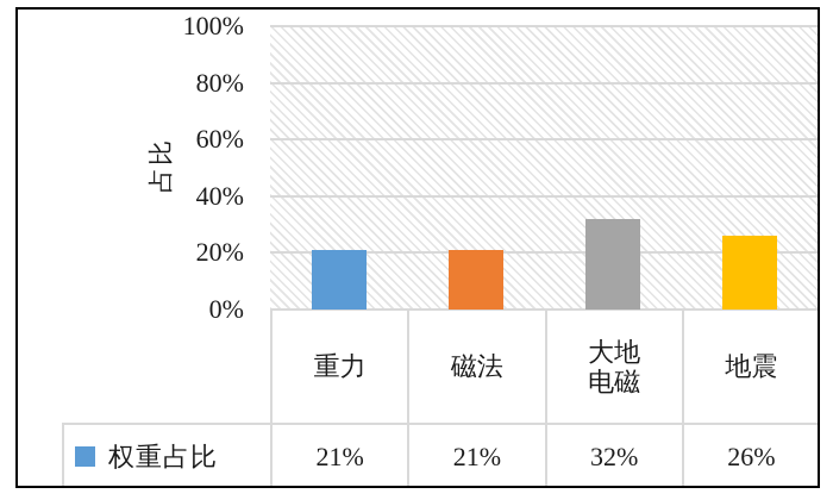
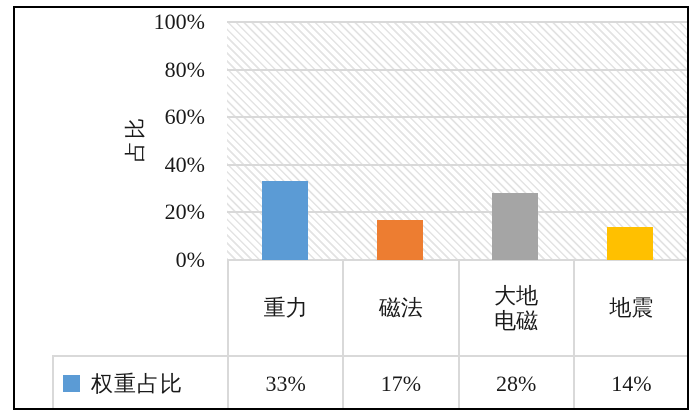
重力: 21% -> 33%
磁法: 21% -> 17%
大地 电磁: 32% -> 28%
地震: 26% -> 14%
